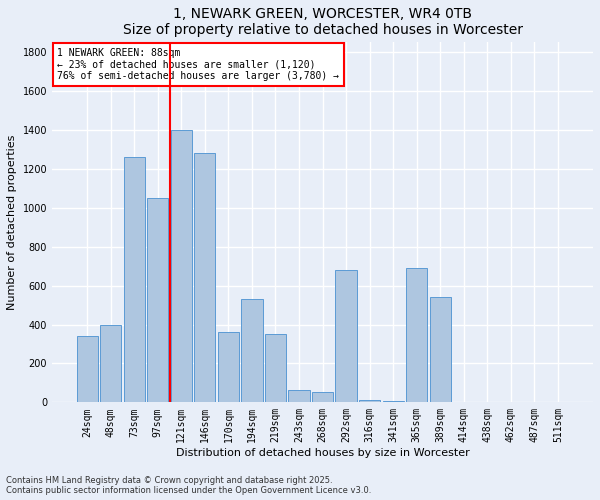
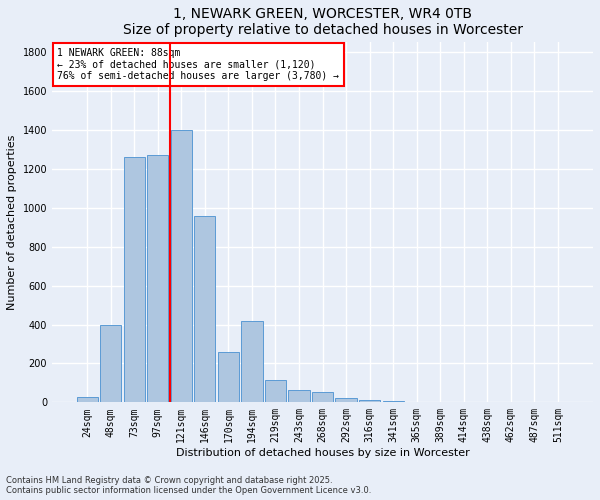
24sqm: 340 -> 30
97sqm: 1050 -> 1270
146sqm: 1280 -> 960
170sqm: 360 -> 260
194sqm: 530 -> 420
219sqm: 350 -> 120
292sqm: 680 -> 20
365sqm: 690 -> 0
389sqm: 540 -> 0
